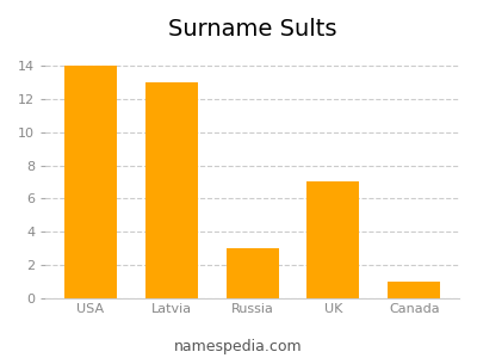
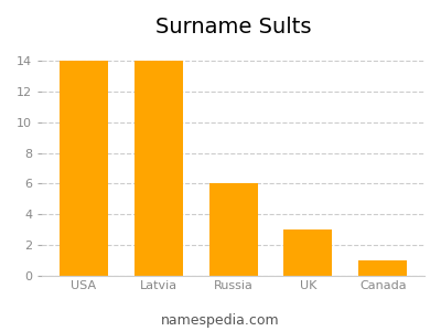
Latvia: 13 -> 14
Russia: 3 -> 6
UK: 7 -> 3
